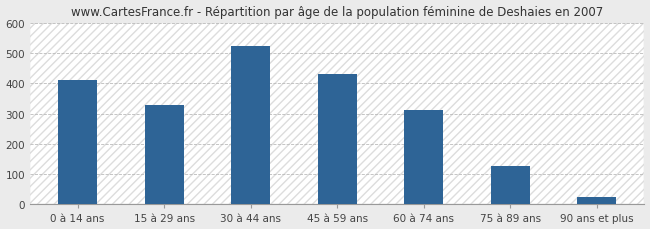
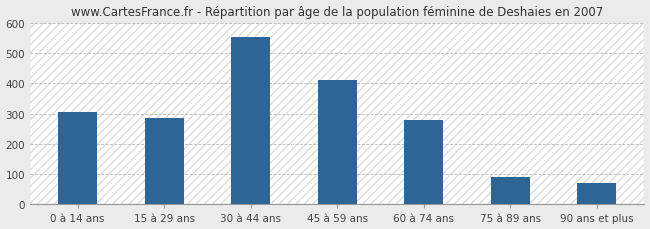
0 à 14 ans: 410 -> 305
15 à 29 ans: 328 -> 285
30 à 44 ans: 525 -> 555
45 à 59 ans: 432 -> 410
60 à 74 ans: 312 -> 280
75 à 89 ans: 128 -> 90
90 ans et plus: 25 -> 70
